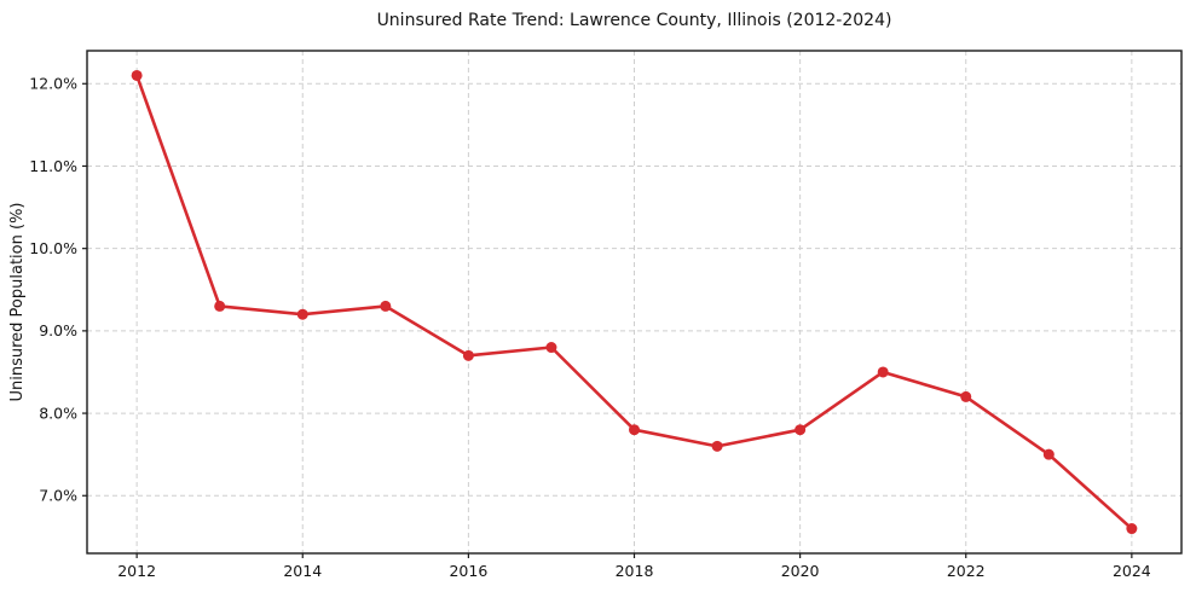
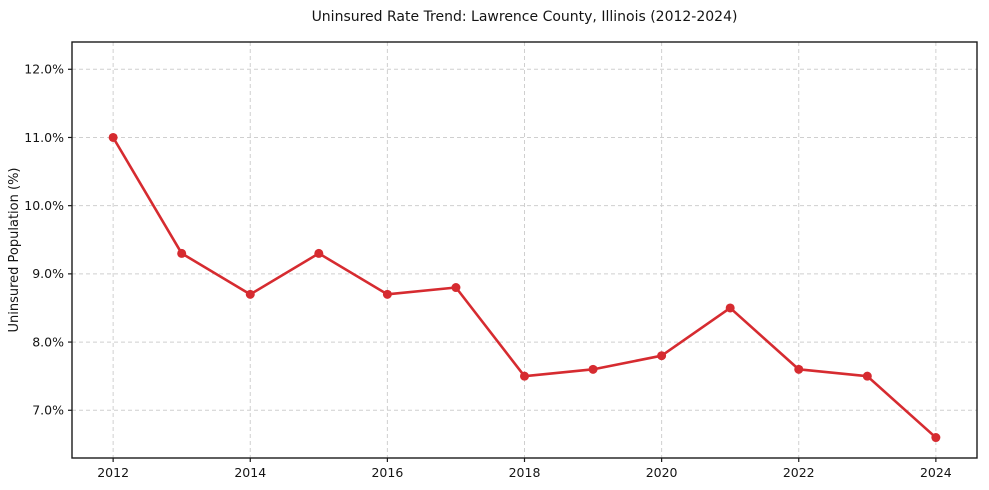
2012: 12.1% -> 11.0%
2014: 9.2% -> 8.7%
2018: 7.8% -> 7.5%
2022: 8.2% -> 7.6%
